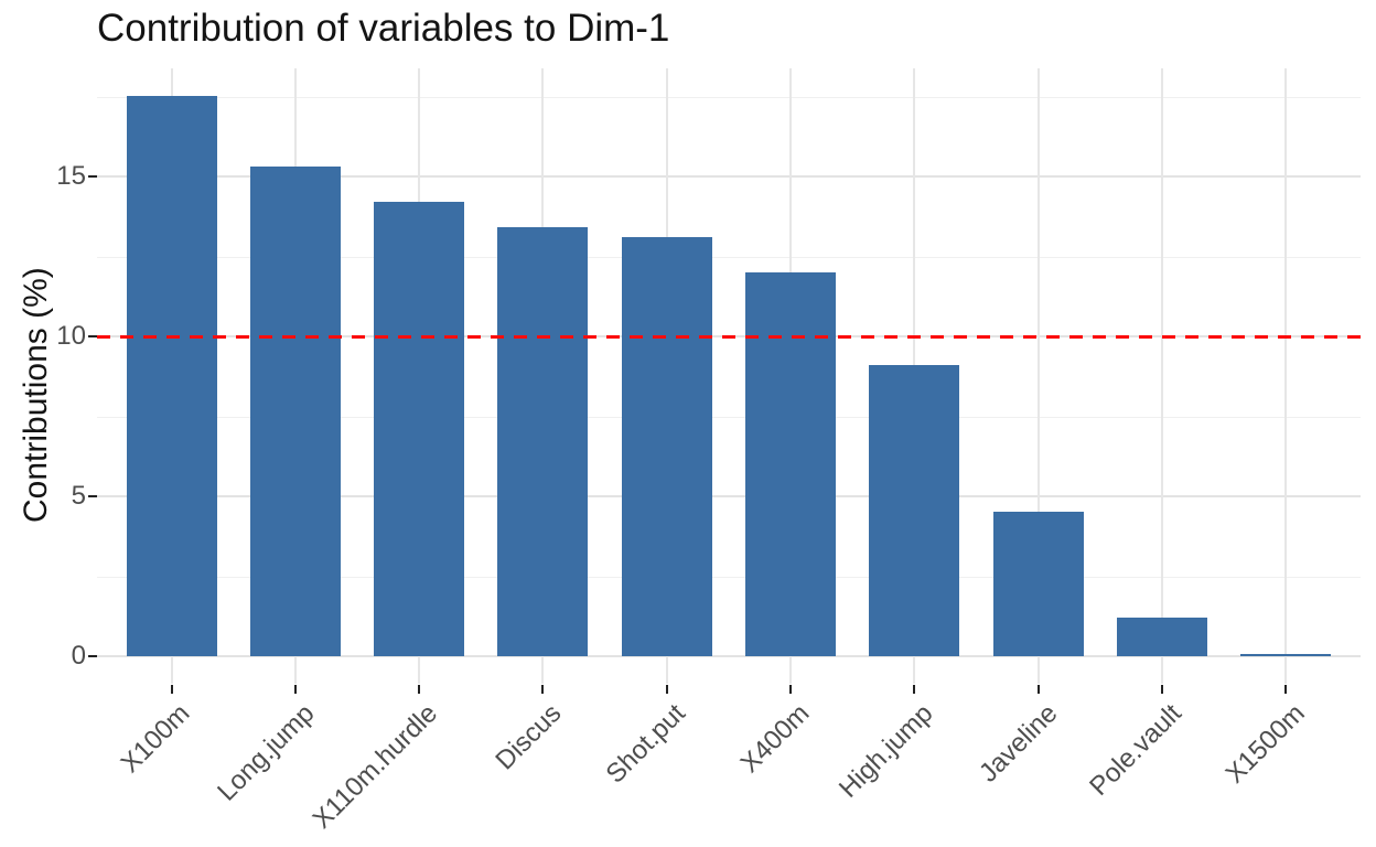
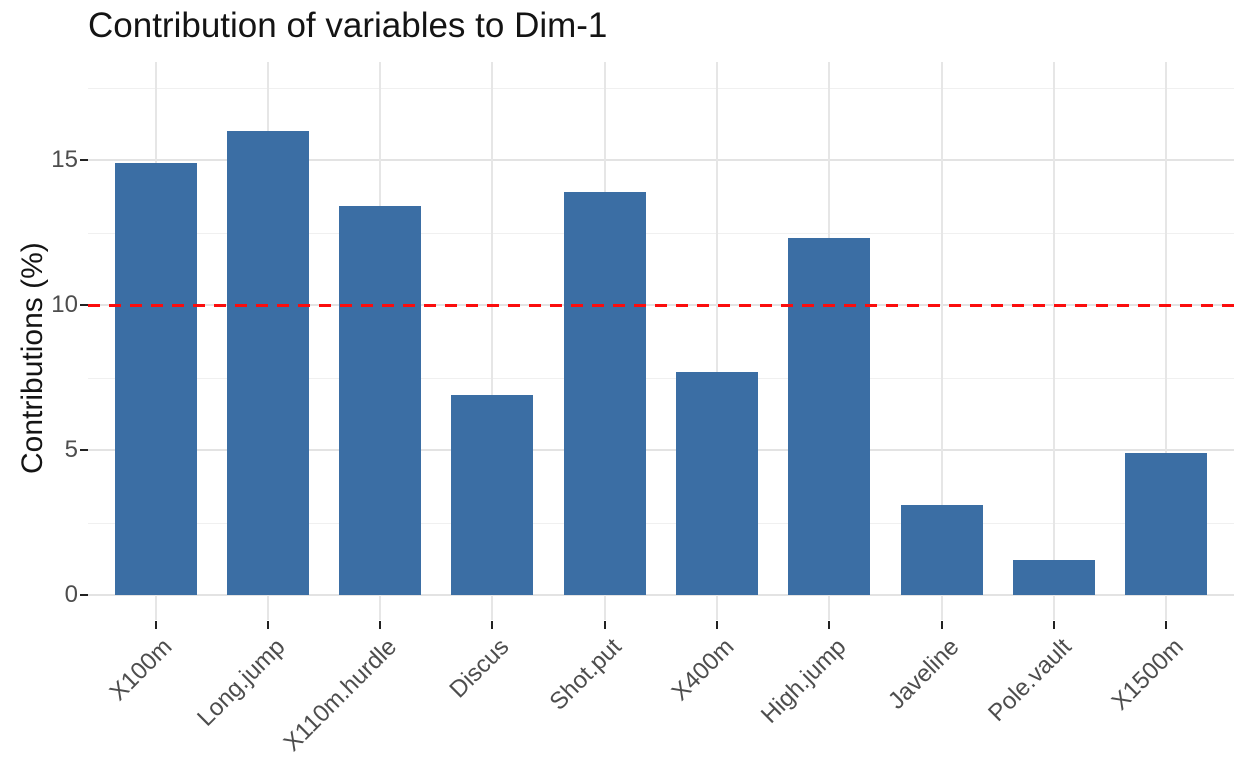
X100m: 17.5 -> 14.9
Long.jump: 15.3 -> 16.0
X110m.hurdle: 14.2 -> 13.4
Discus: 13.4 -> 6.9
Shot.put: 13.1 -> 13.9
X400m: 12.0 -> 7.7
High.jump: 9.1 -> 12.3
Javeline: 4.5 -> 3.1
X1500m: 0.1 -> 4.9
